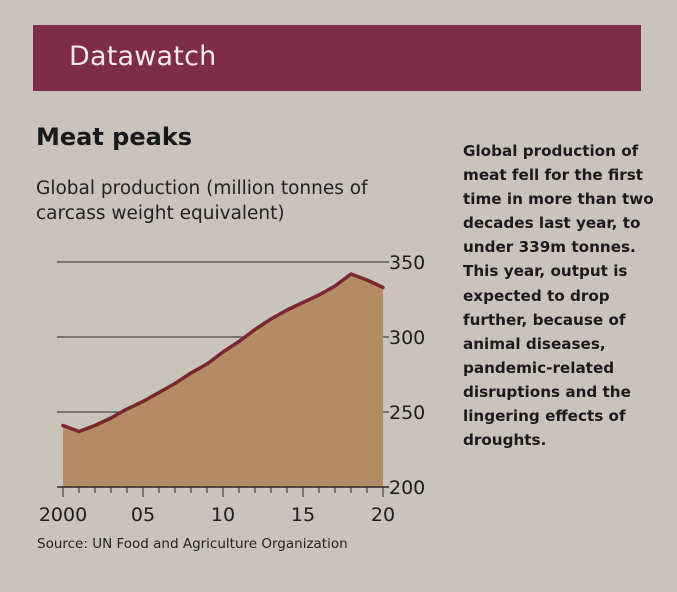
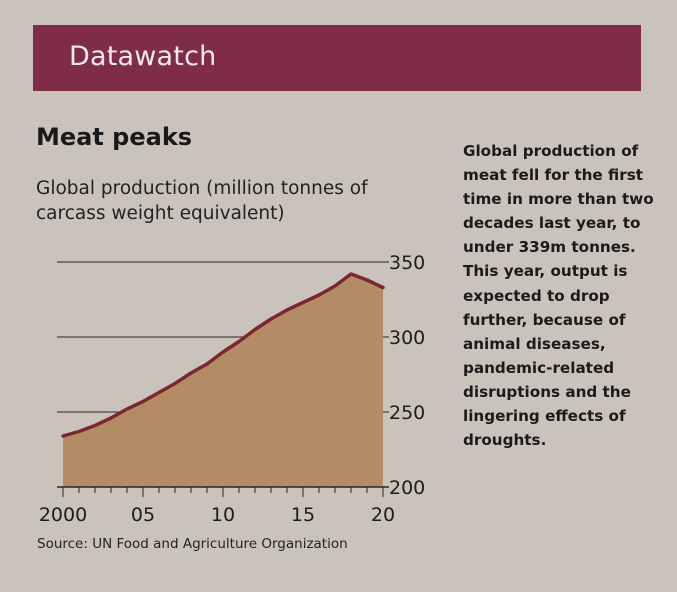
2000: 241 -> 234
